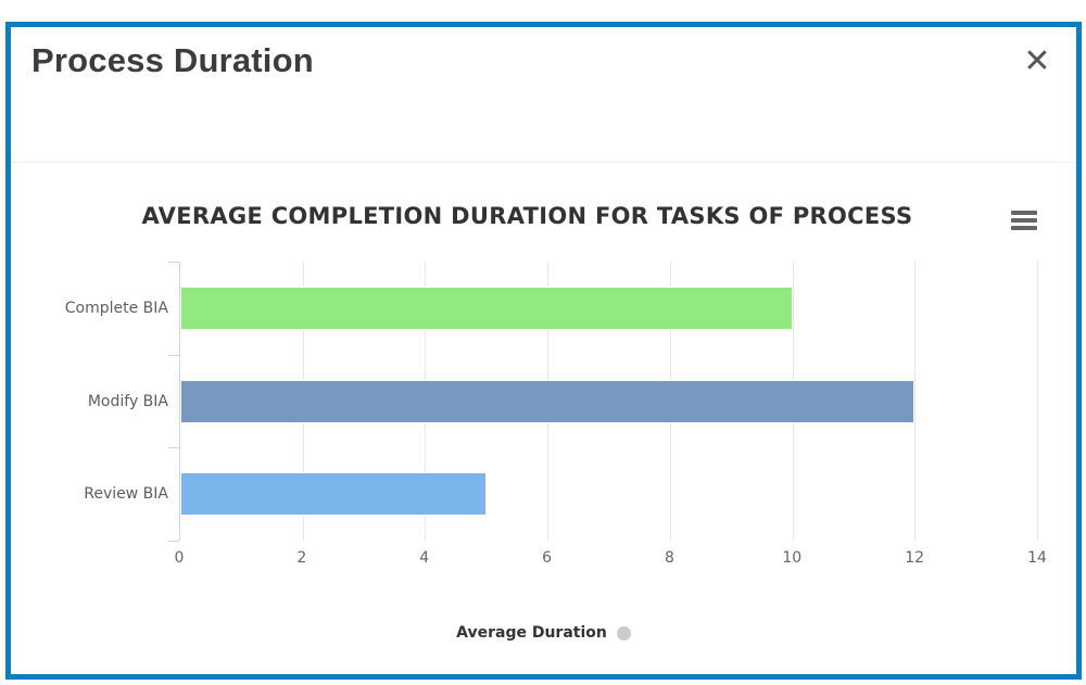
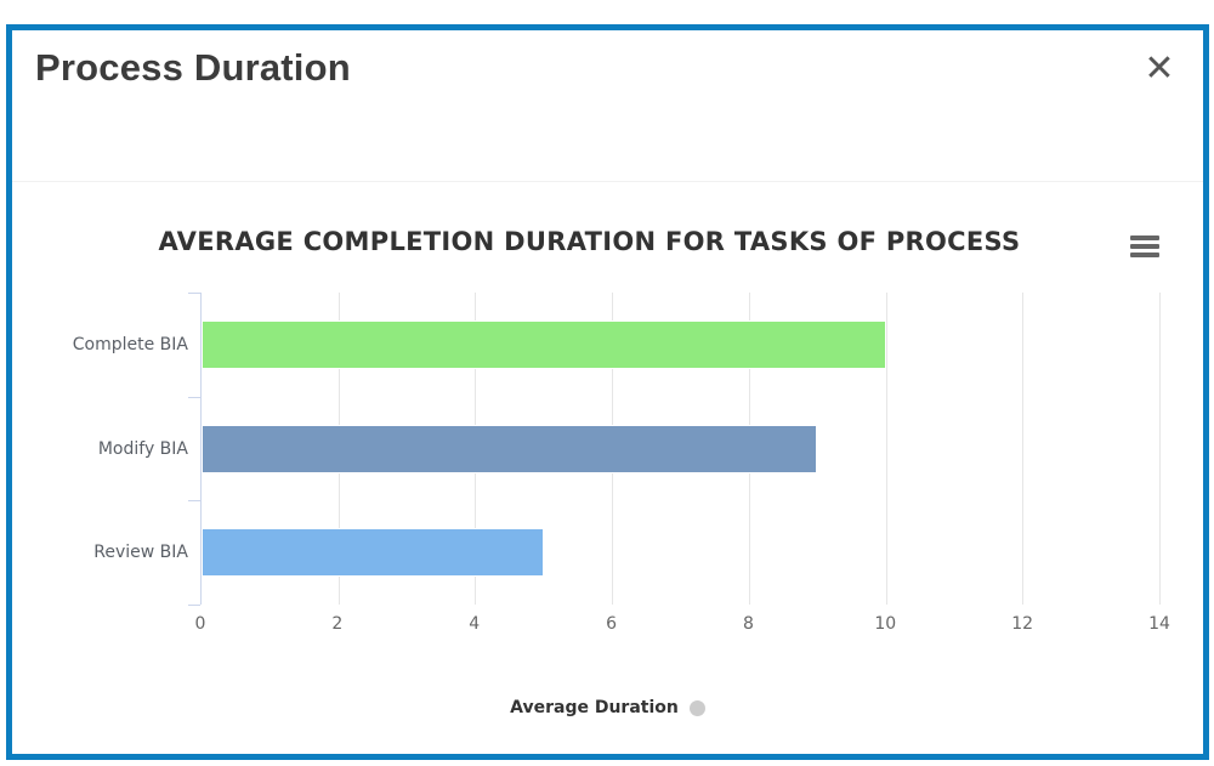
Modify BIA: 12 -> 9
